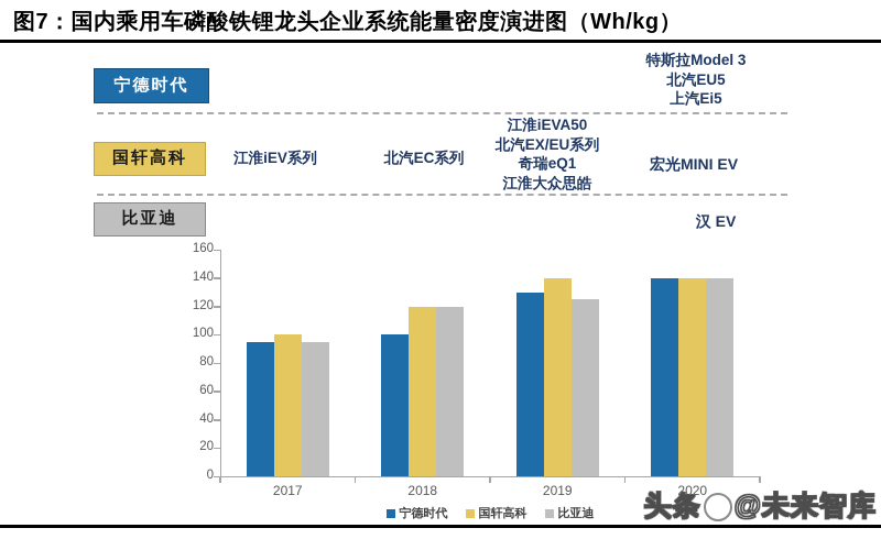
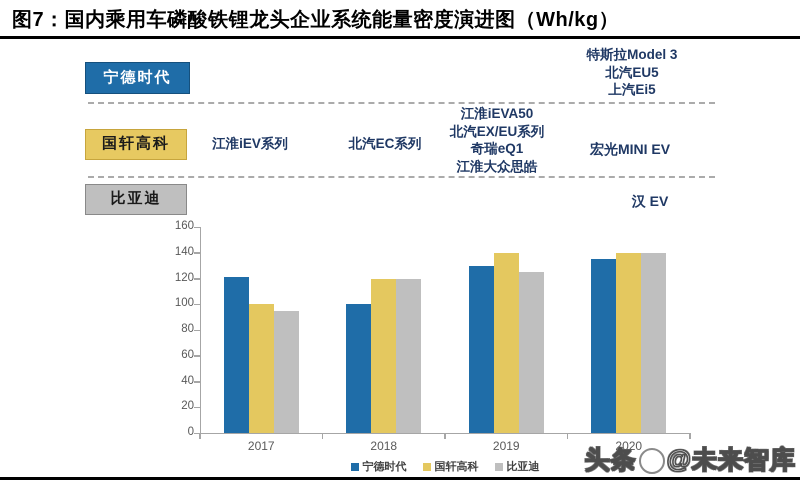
宁德时代/2017: 95 -> 121
宁德时代/2020: 140 -> 135
